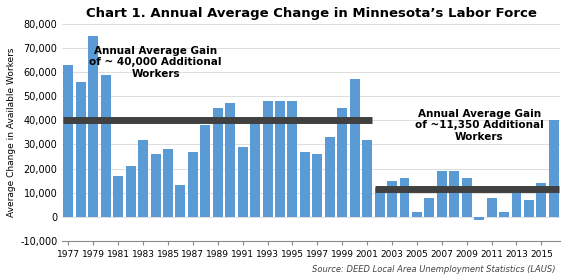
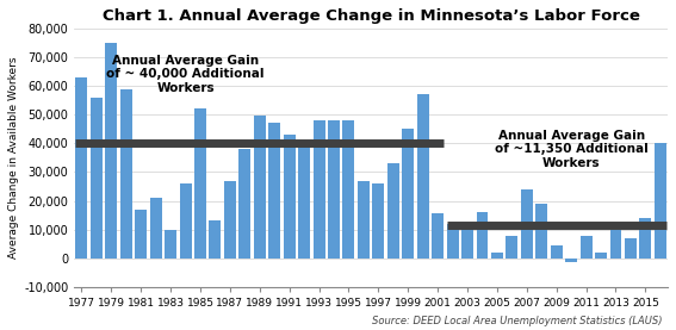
1983: 32,000 -> 10,000
1985: 28,000 -> 52,000
1989: 45,000 -> 49,500
1991: 29,000 -> 43,000
2001: 32,000 -> 15,500
2003: 15,000 -> 12,000
2007: 19,000 -> 24,000
2009: 16,000 -> 4,500
